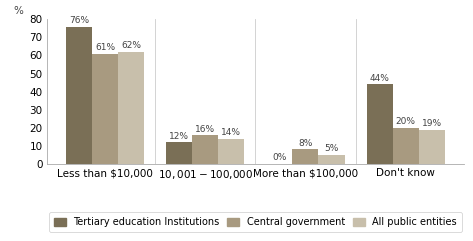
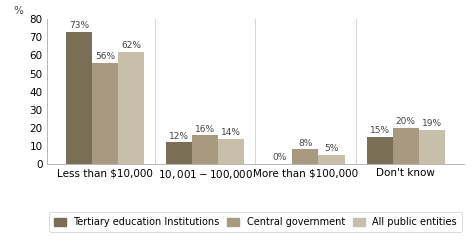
Tertiary education Institutions/Less than $10,000: 76% -> 73%
Central government/Less than $10,000: 61% -> 56%
Tertiary education Institutions/Don't know: 44% -> 15%
